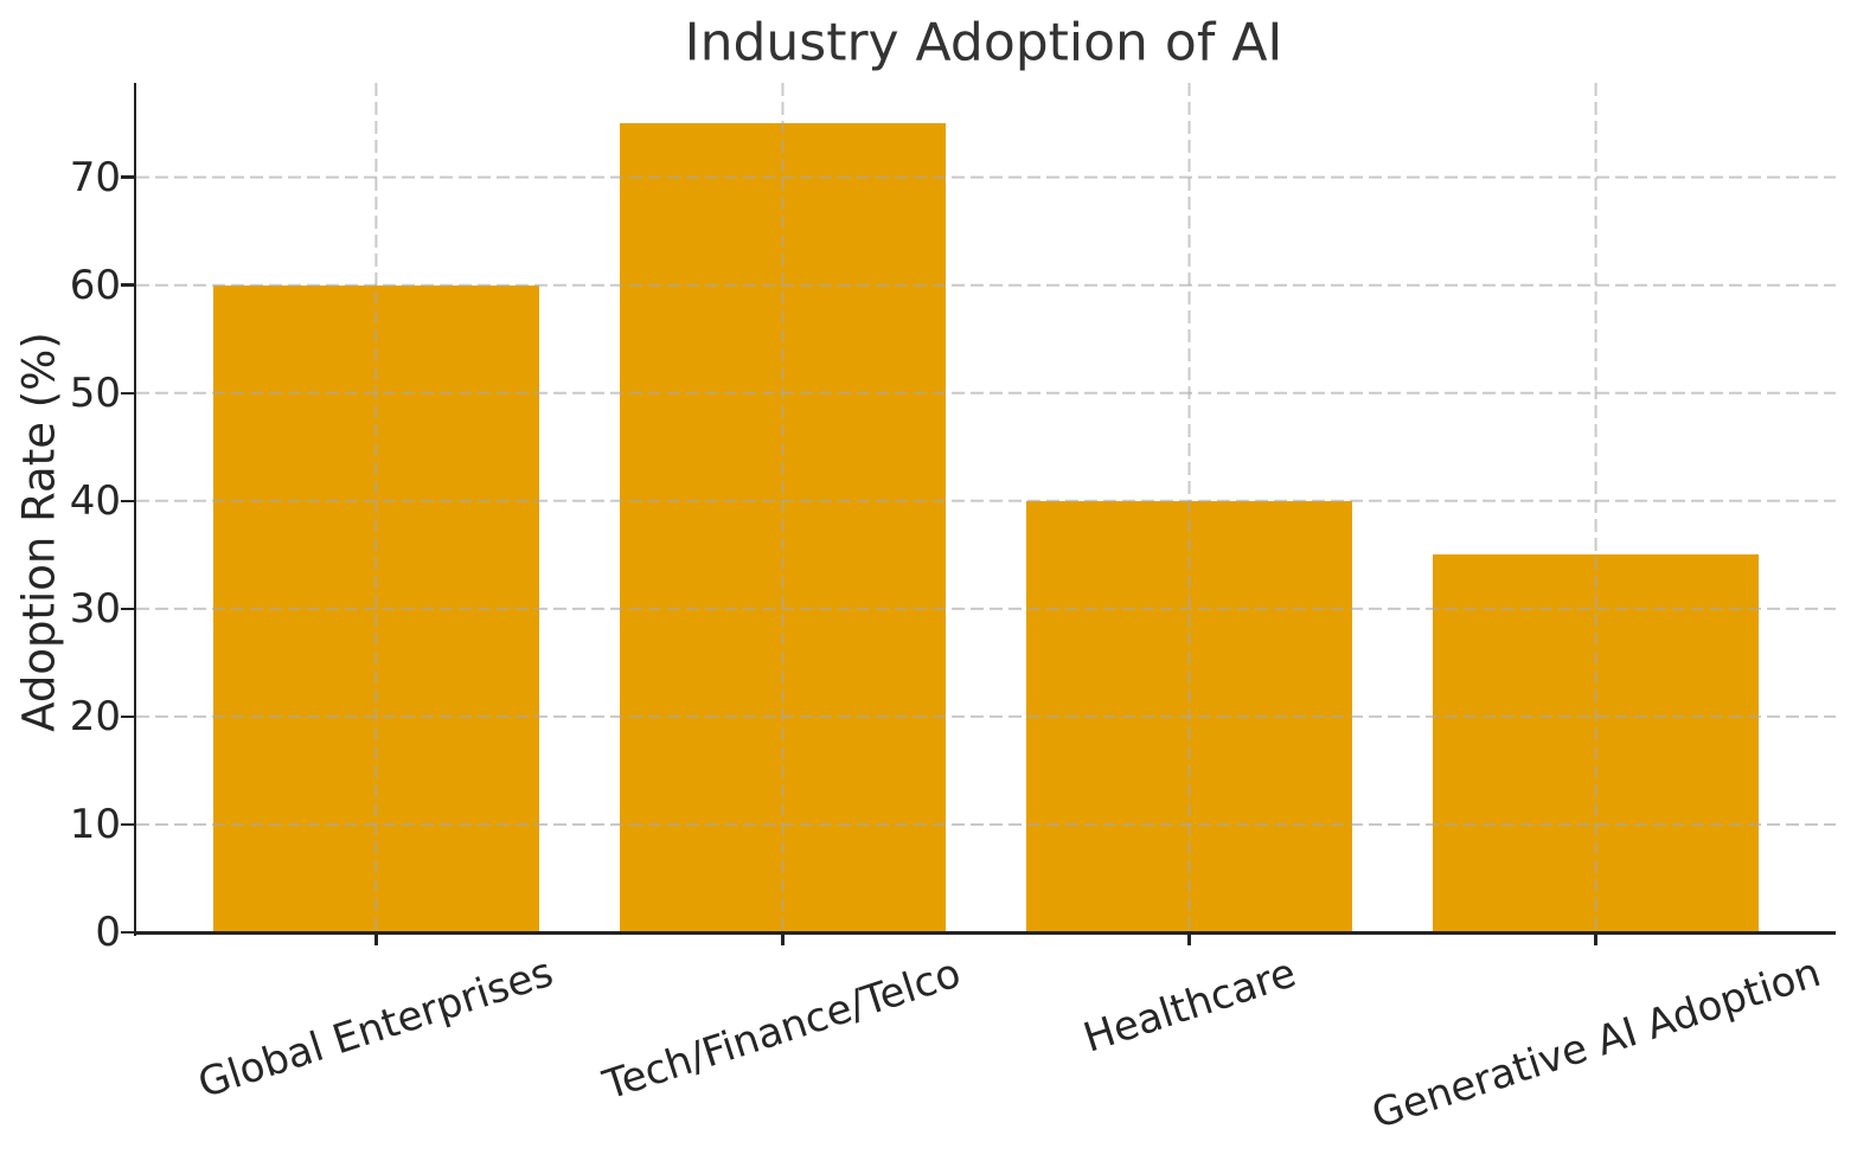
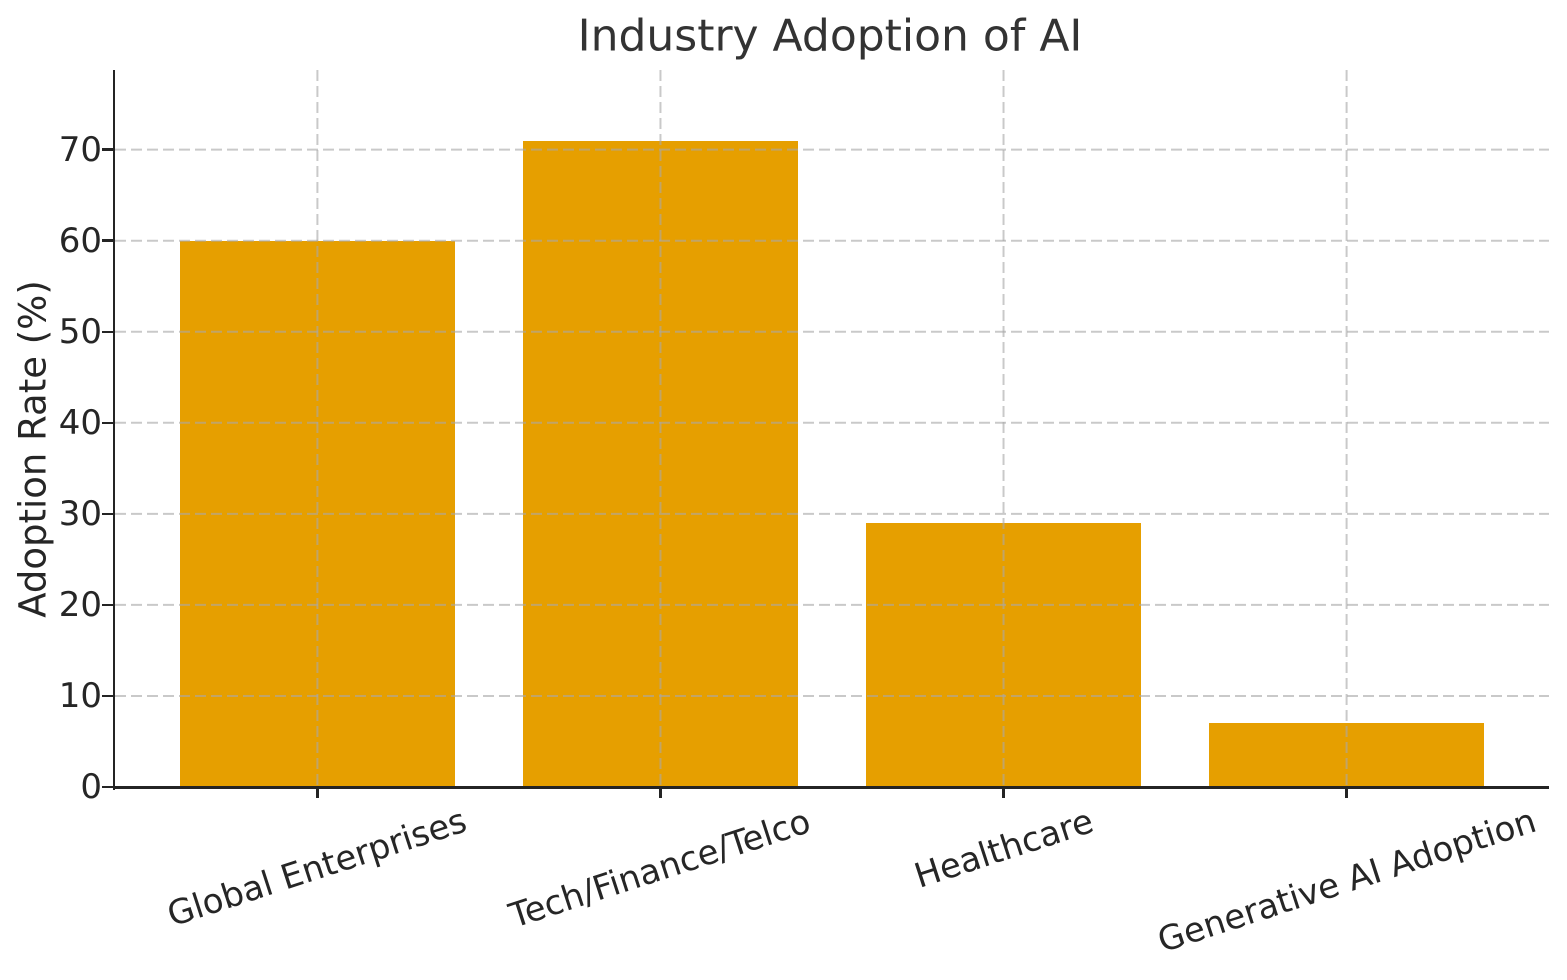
Tech/Finance/Telco: 75 -> 71
Healthcare: 40 -> 29
Generative AI Adoption: 35 -> 7
